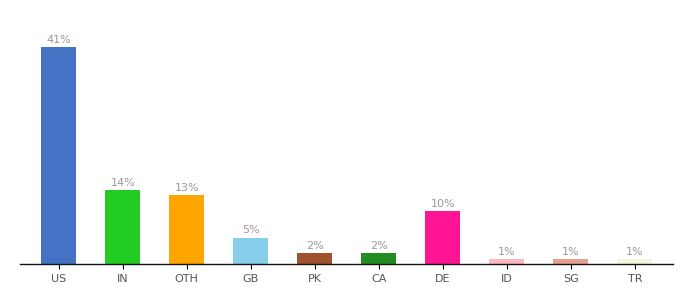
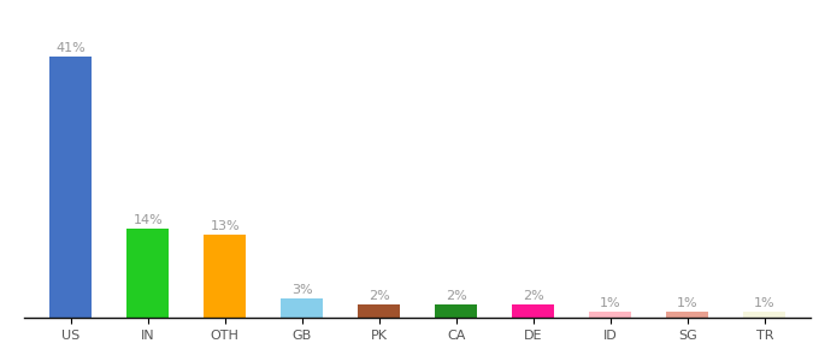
GB: 5% -> 3%
DE: 10% -> 2%
